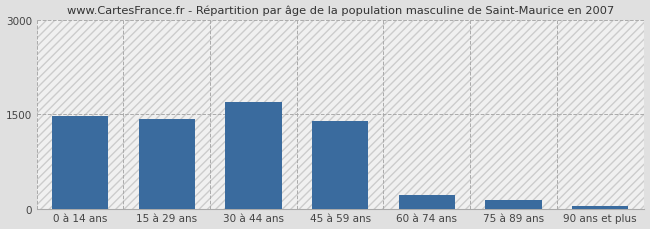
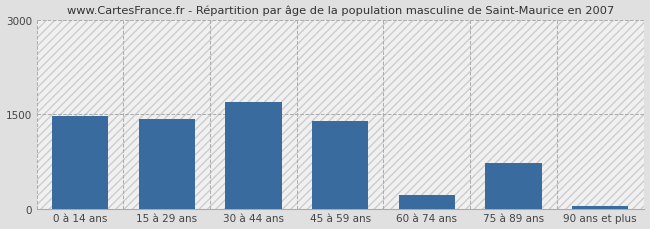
75 à 89 ans: 130 -> 720
